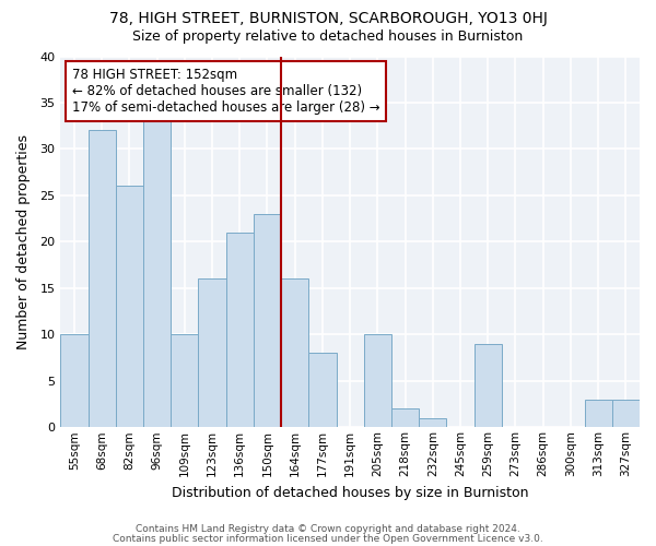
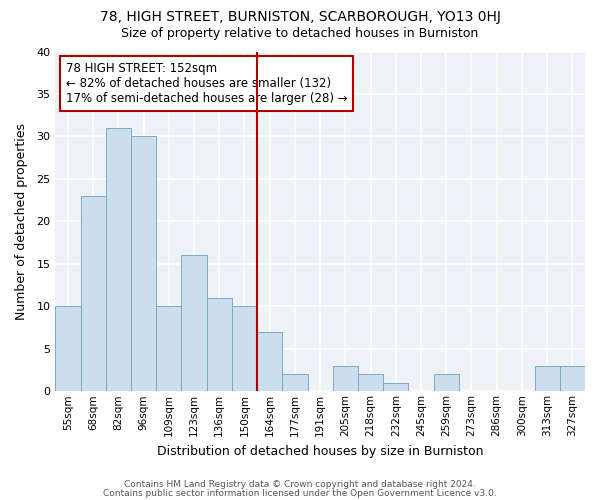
68sqm: 32 -> 23
82sqm: 26 -> 31
96sqm: 33 -> 30
136sqm: 21 -> 11
150sqm: 23 -> 10
164sqm: 16 -> 7
177sqm: 8 -> 2
205sqm: 10 -> 3
259sqm: 9 -> 2
